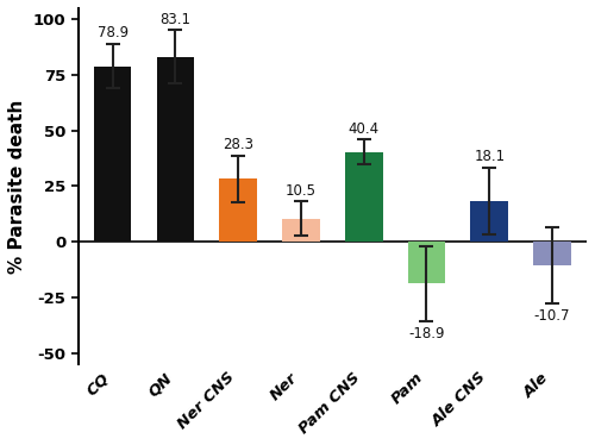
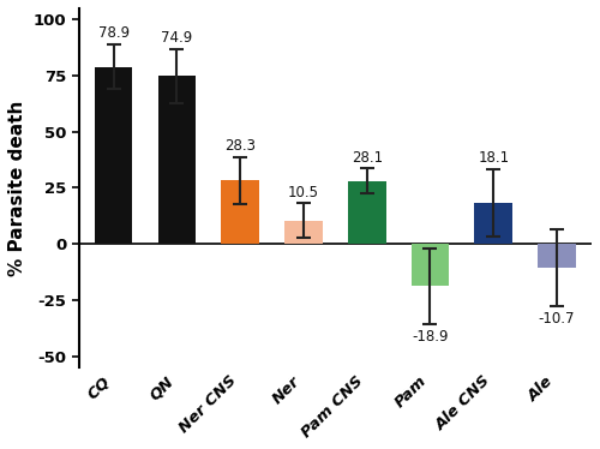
QN: 83.1 -> 74.9
Pam CNS: 40.4 -> 28.1
